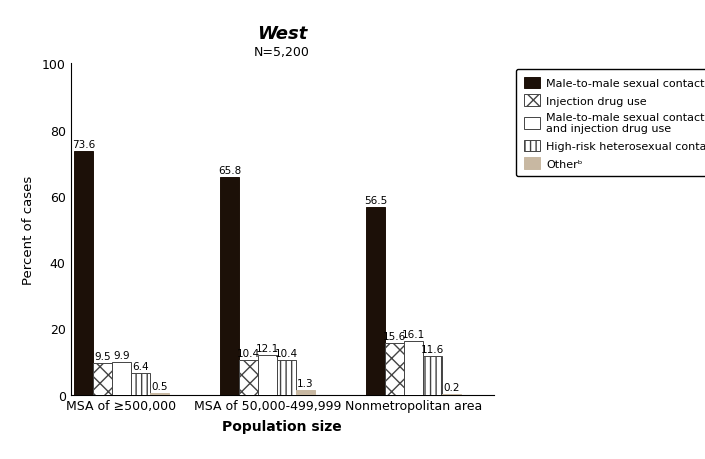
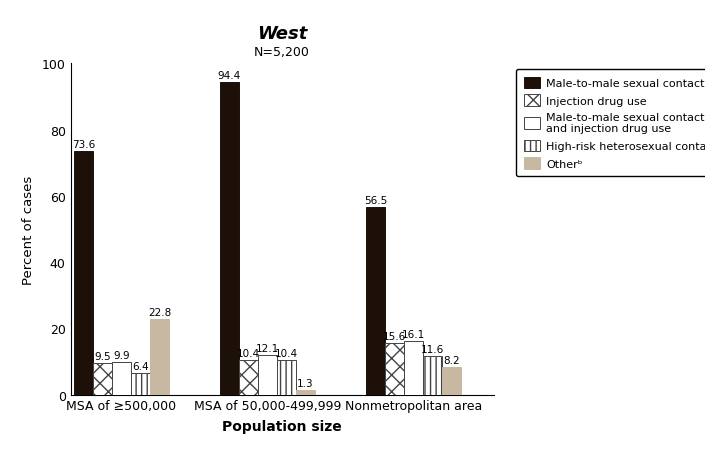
Otherᵇ/MSA of ≥500,000: 0.5 -> 22.8
Male-to-male sexual contact/MSA of 50,000-499,999: 65.8 -> 94.4
Otherᵇ/Nonmetropolitan area: 0.2 -> 8.2
